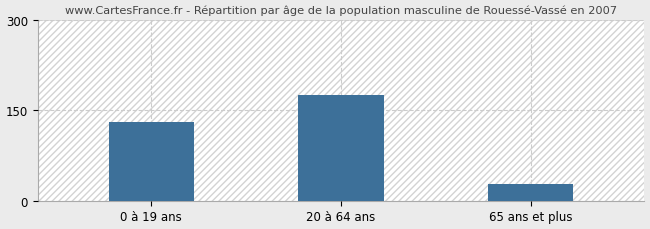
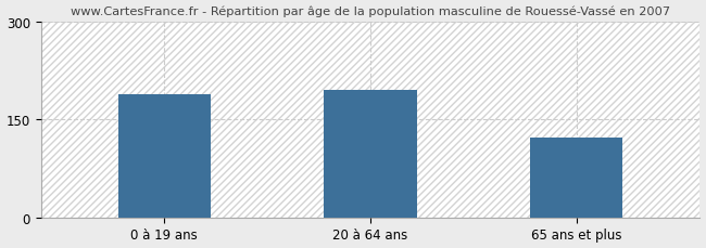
0 à 19 ans: 130 -> 188
20 à 64 ans: 175 -> 196
65 ans et plus: 28 -> 122
